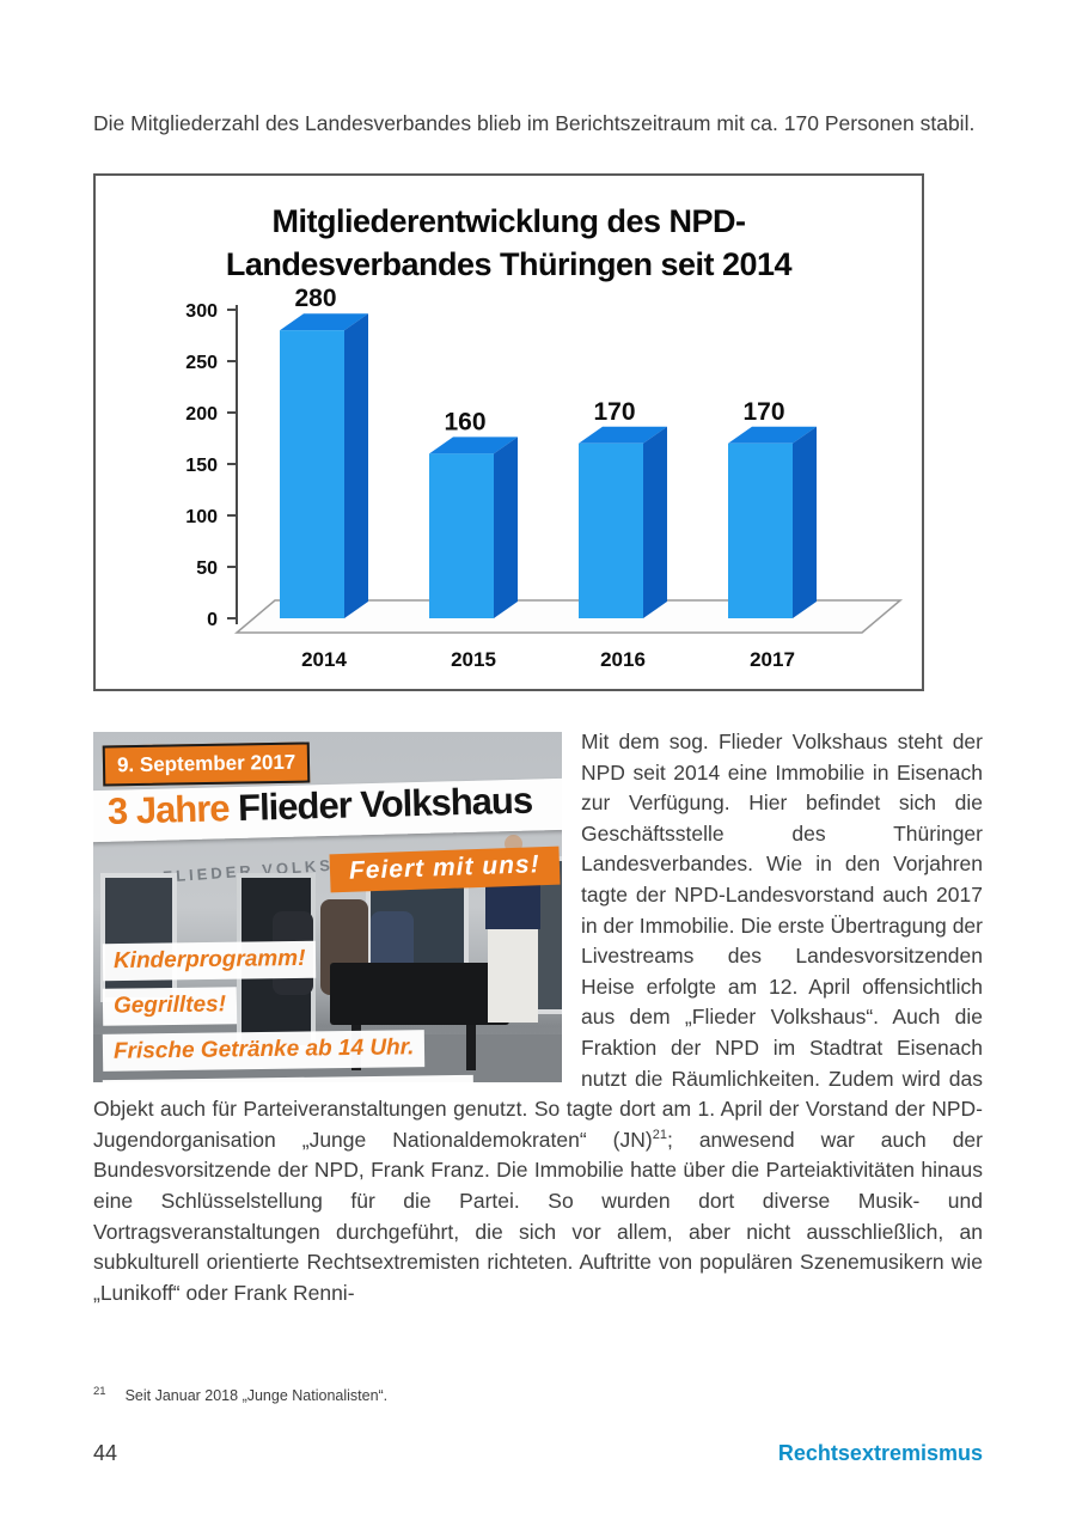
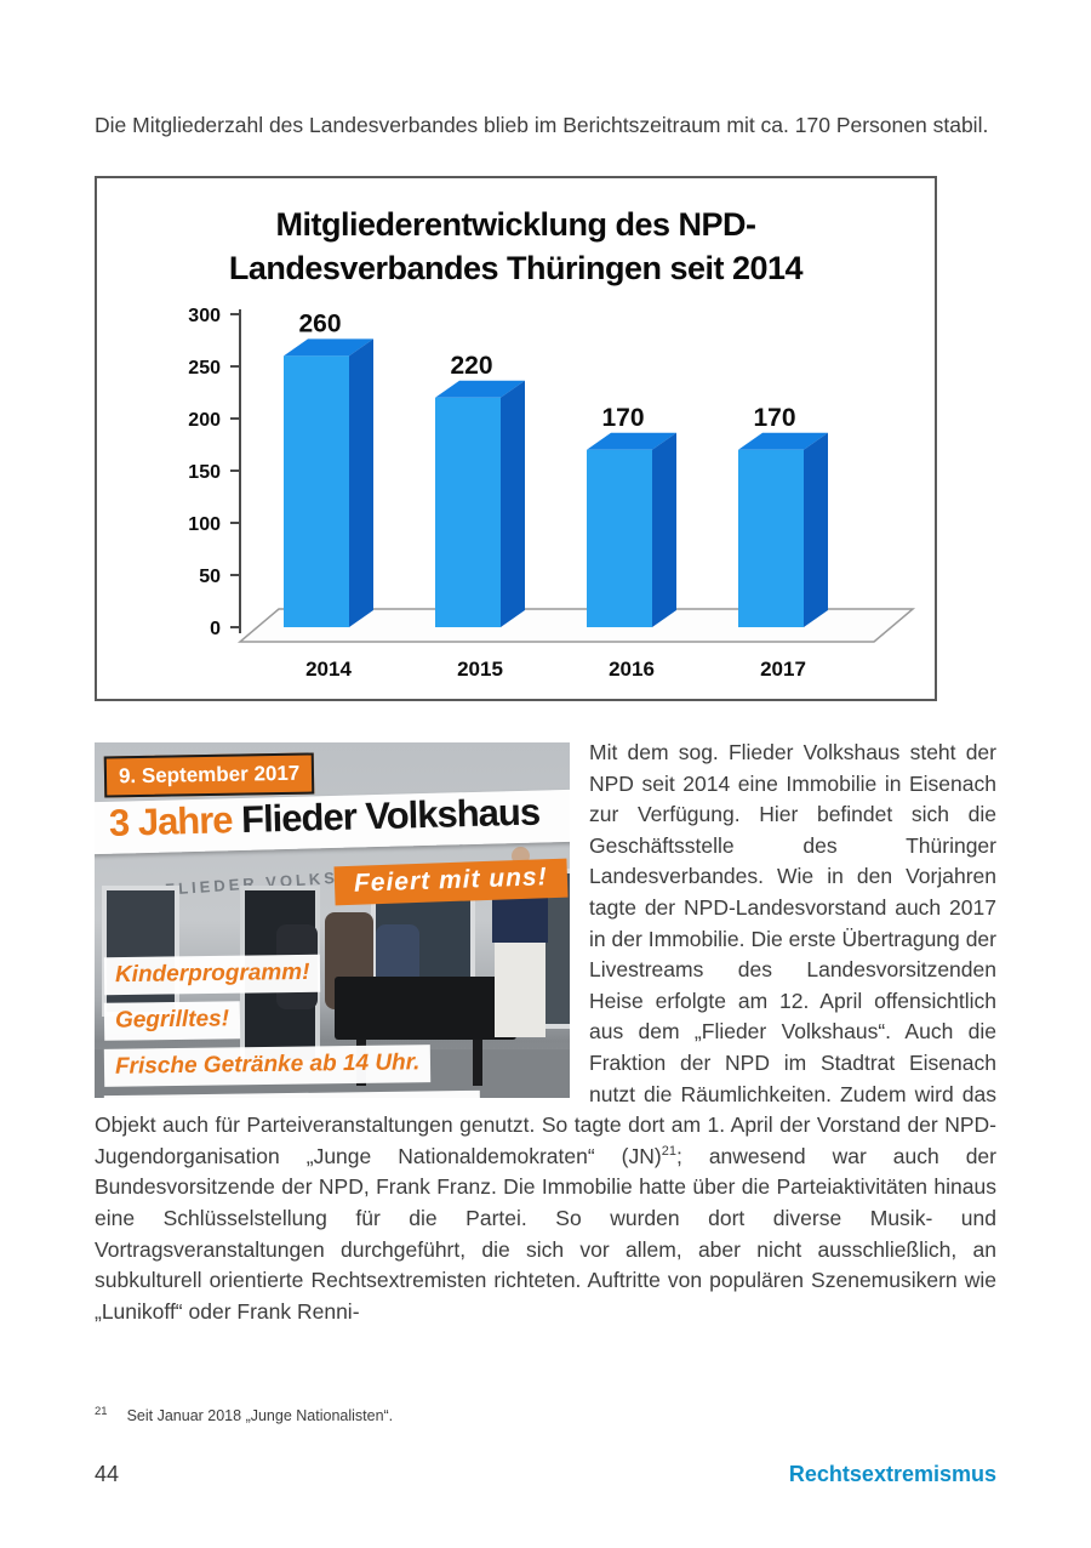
2014: 280 -> 260
2015: 160 -> 220
